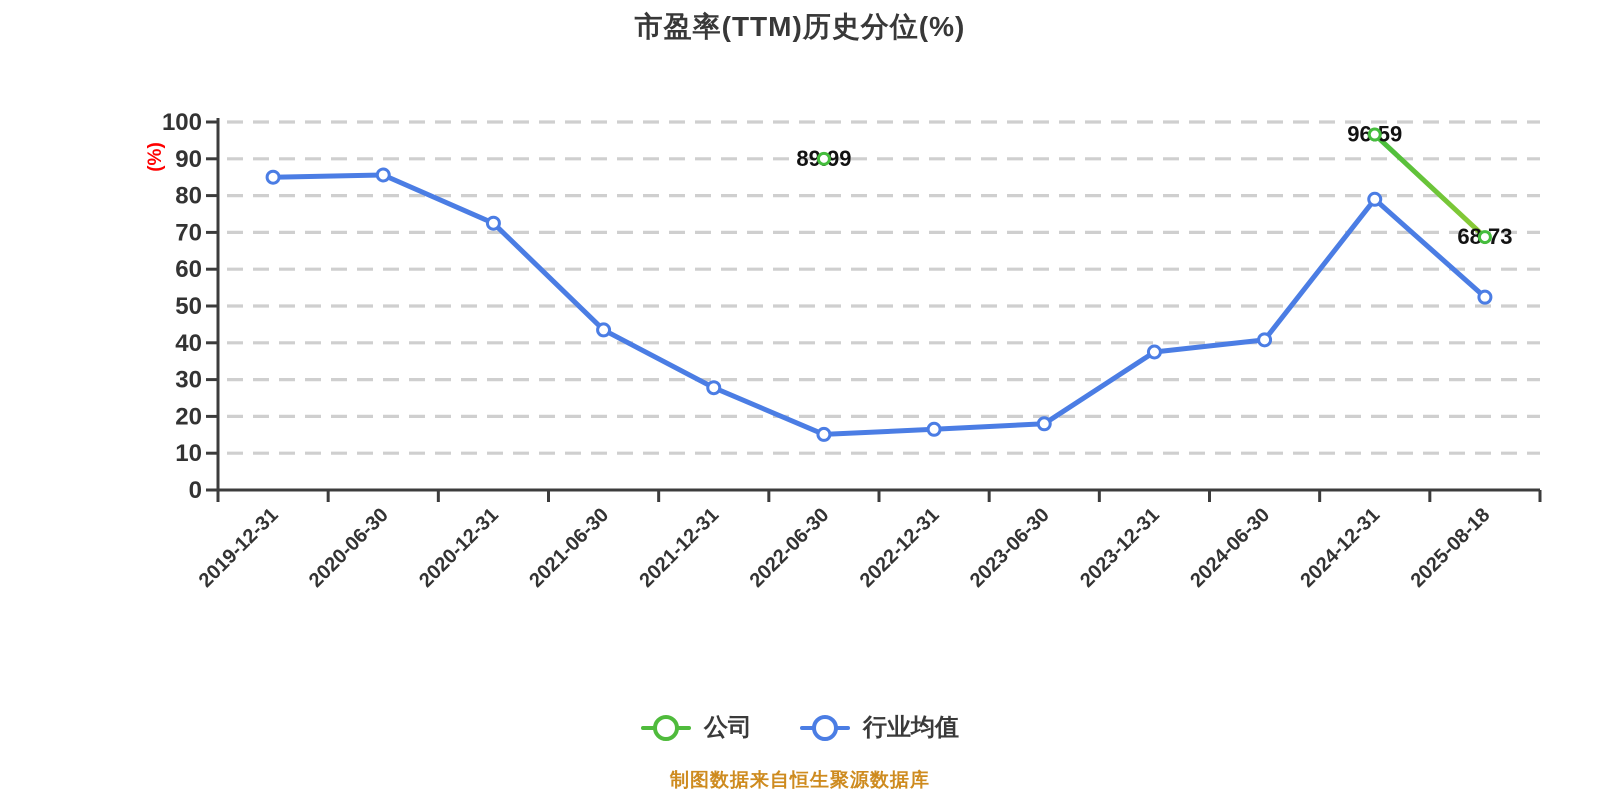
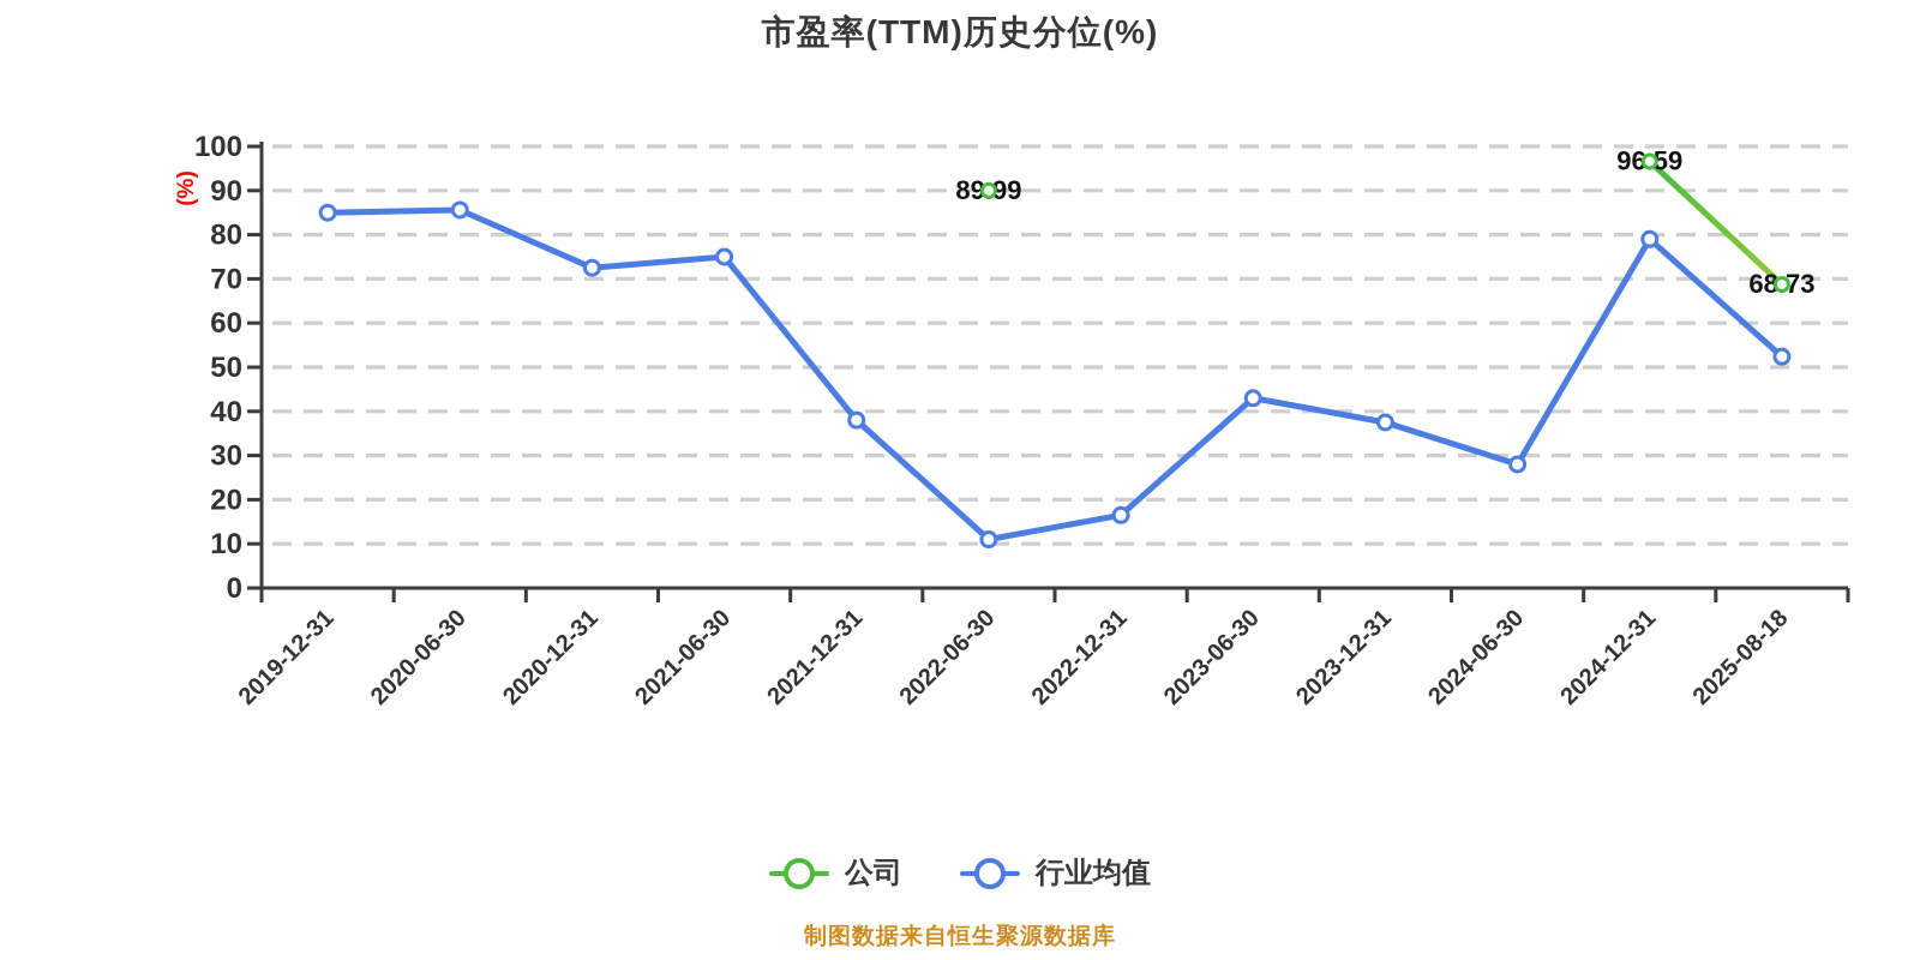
行业均值/2021-06-30: 44 -> 75
行业均值/2021-12-31: 28 -> 38
行业均值/2022-06-30: 15 -> 11
行业均值/2023-06-30: 18 -> 43
行业均值/2024-06-30: 41 -> 28
